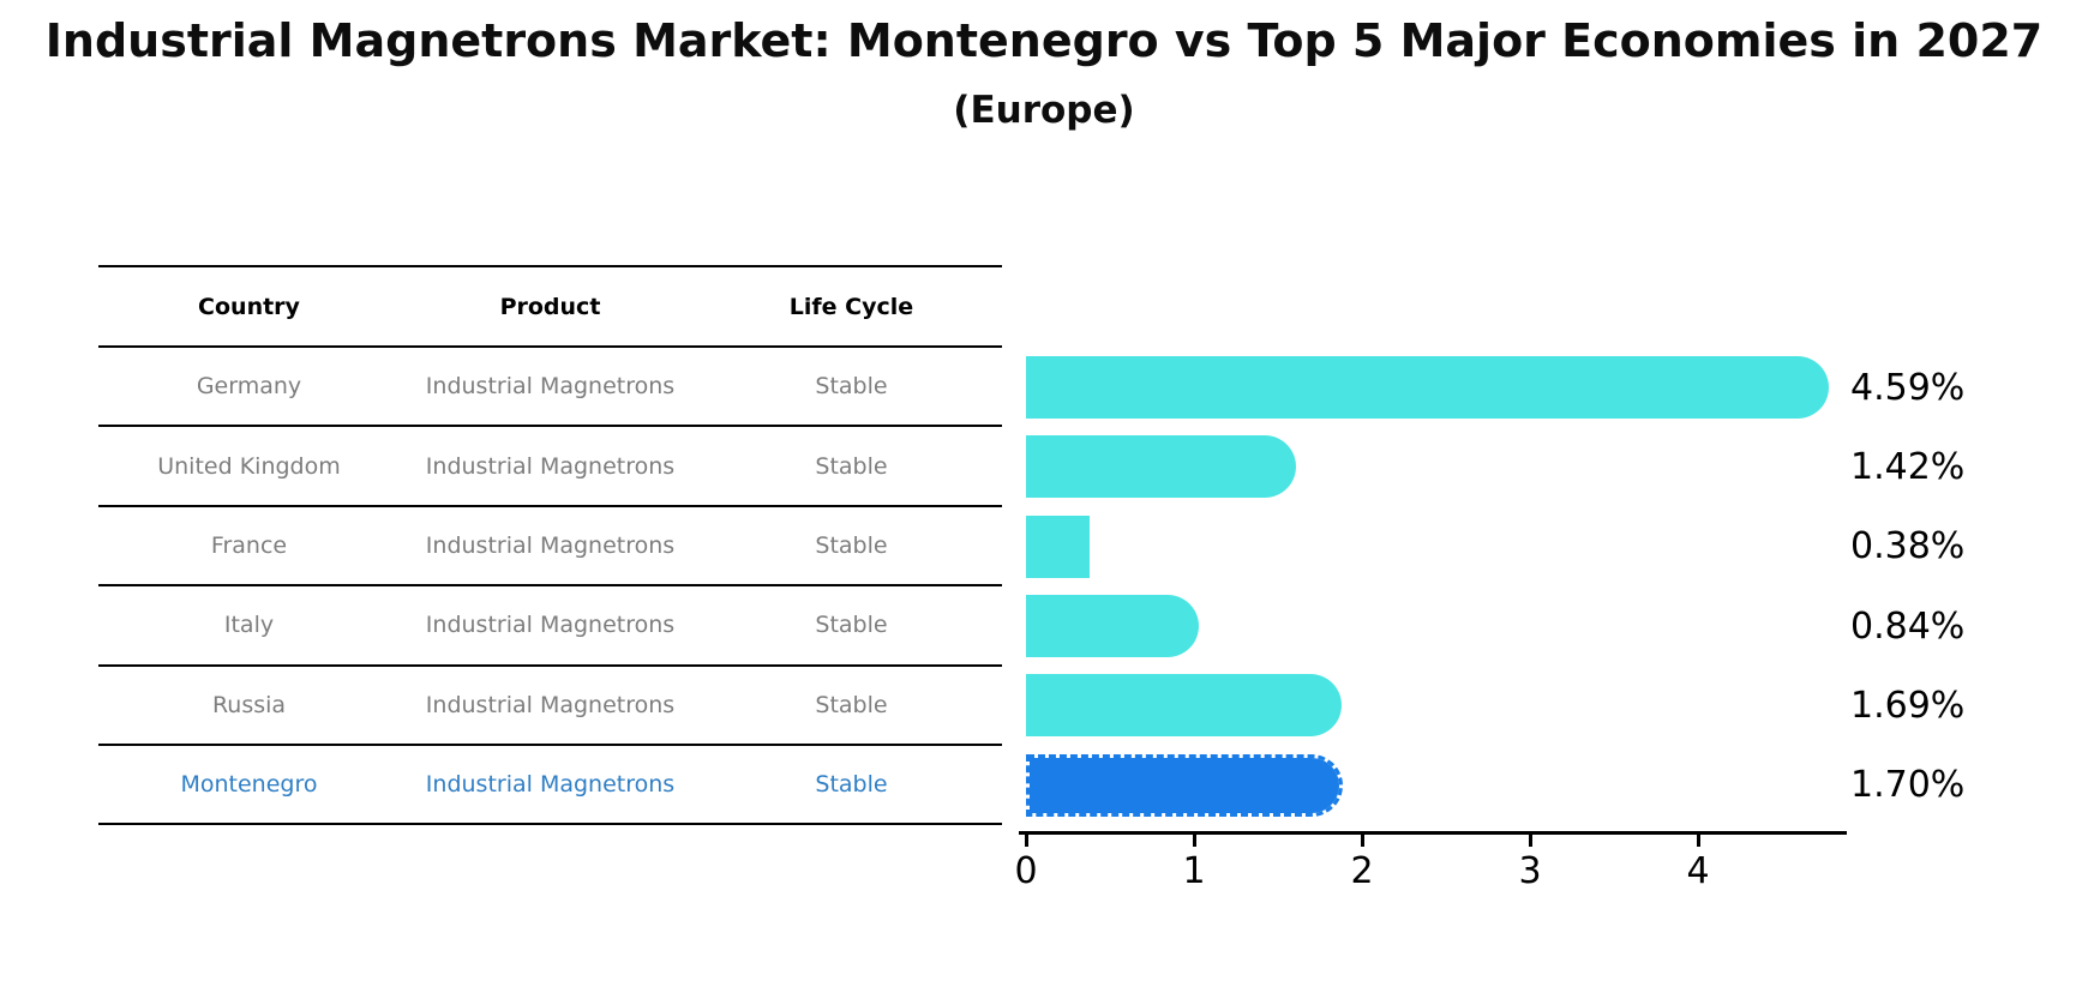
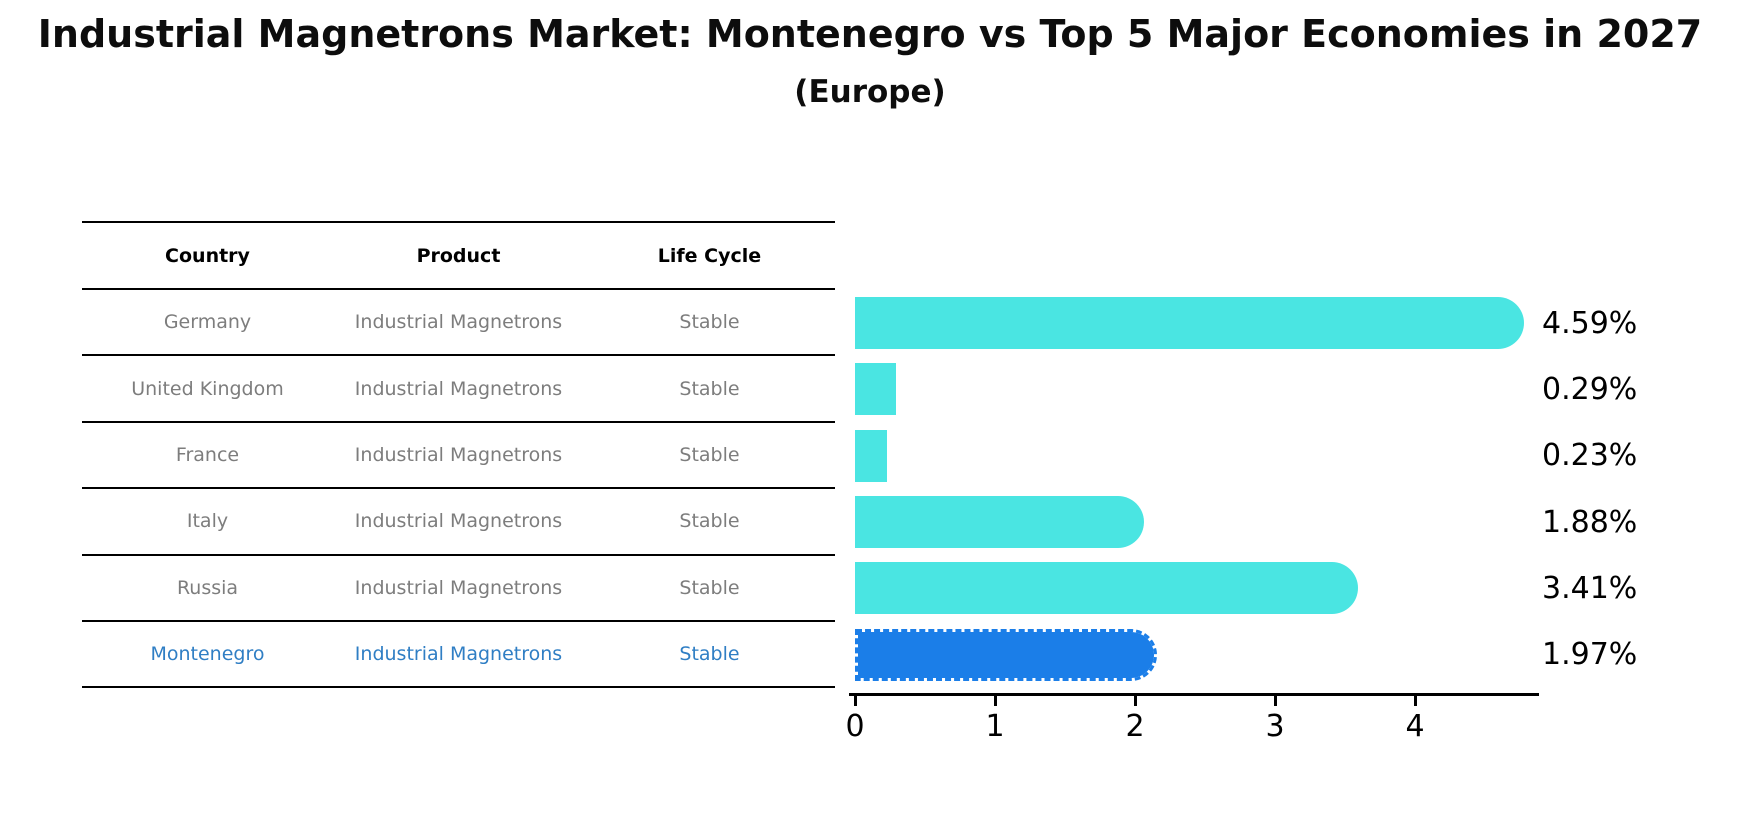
United Kingdom: 1.42% -> 0.29%
France: 0.38% -> 0.23%
Italy: 0.84% -> 1.88%
Russia: 1.69% -> 3.41%
Montenegro: 1.70% -> 1.97%
